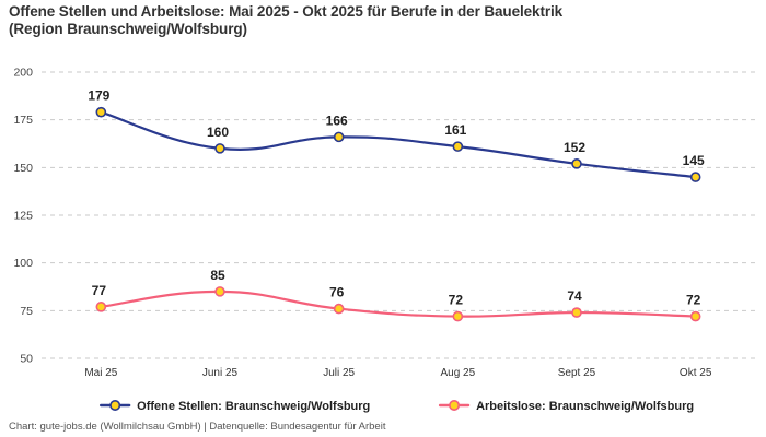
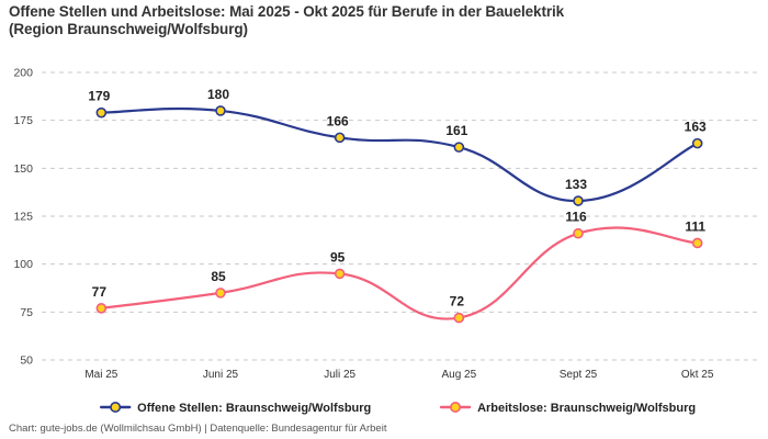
Offene Stellen: Braunschweig/Wolfsburg/Juni 25: 160 -> 180
Arbeitslose: Braunschweig/Wolfsburg/Juli 25: 76 -> 95
Offene Stellen: Braunschweig/Wolfsburg/Sept 25: 152 -> 133
Arbeitslose: Braunschweig/Wolfsburg/Sept 25: 74 -> 116
Offene Stellen: Braunschweig/Wolfsburg/Okt 25: 145 -> 163
Arbeitslose: Braunschweig/Wolfsburg/Okt 25: 72 -> 111
